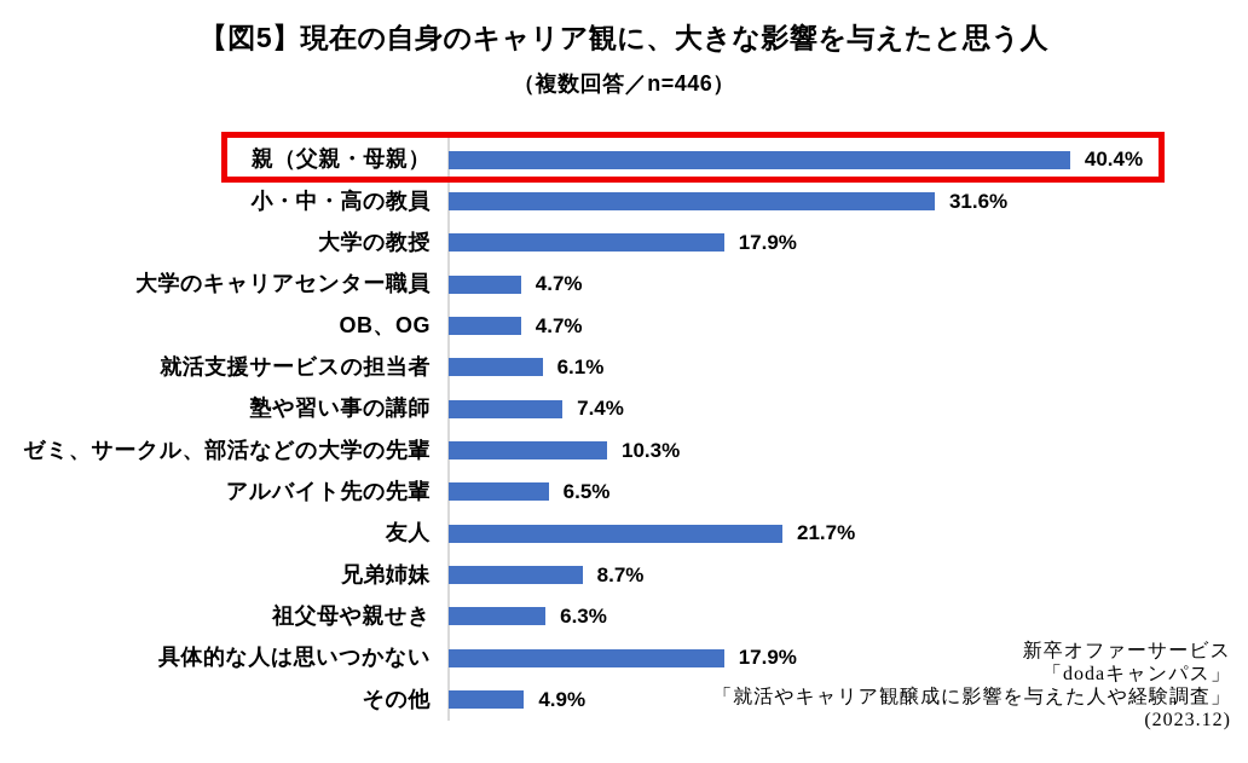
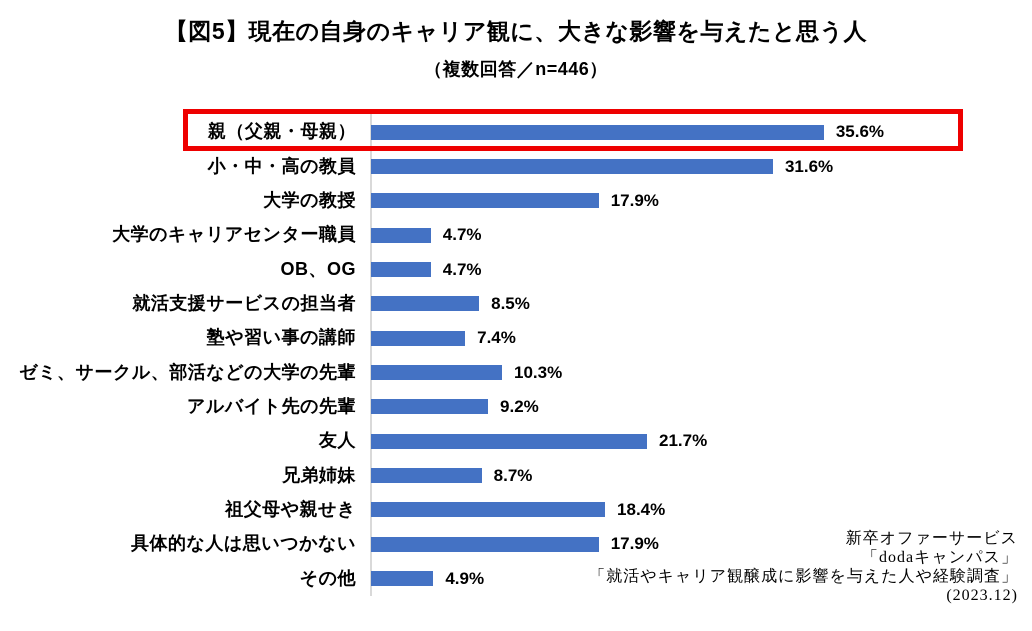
親（父親・母親）: 40.4% -> 35.6%
就活支援サービスの担当者: 6.1% -> 8.5%
アルバイト先の先輩: 6.5% -> 9.2%
祖父母や親せき: 6.3% -> 18.4%
